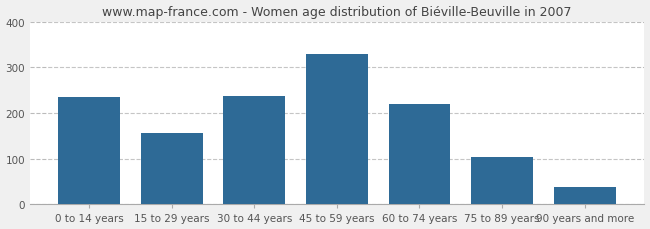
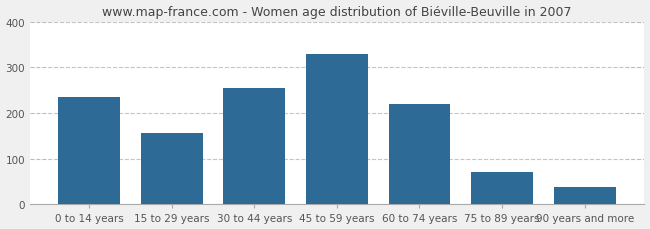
30 to 44 years: 238 -> 255
75 to 89 years: 104 -> 70
